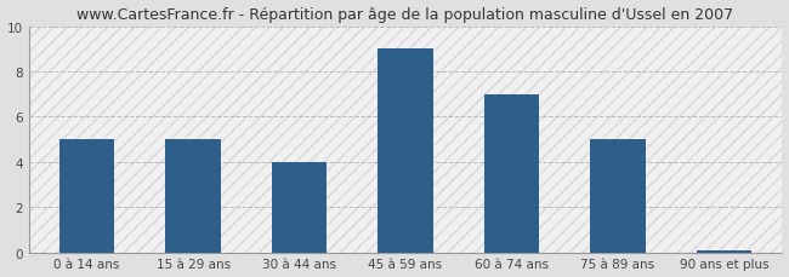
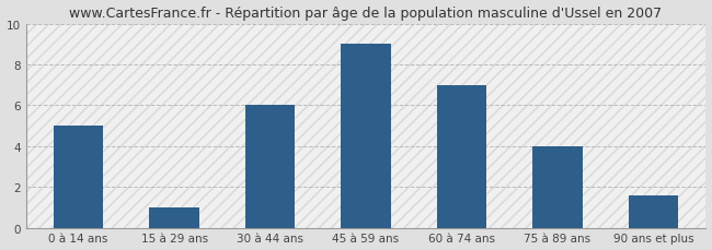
15 à 29 ans: 5.0 -> 1.0
30 à 44 ans: 4.0 -> 6.0
75 à 89 ans: 5.0 -> 4.0
90 ans et plus: 0.1 -> 1.6
